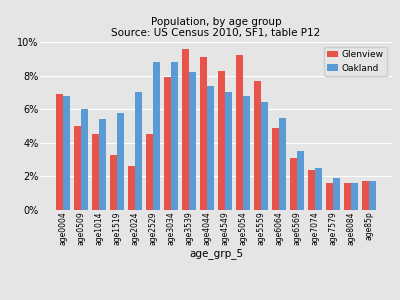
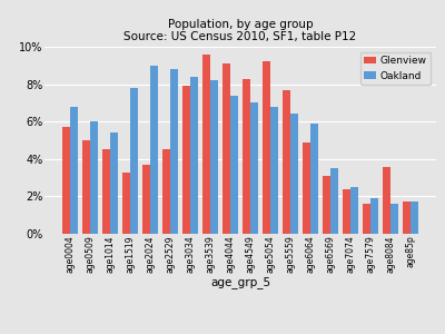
Glenview/age0004: 6.9% -> 5.7%
Oakland/age1519: 5.8% -> 7.8%
Glenview/age2024: 2.6% -> 3.7%
Oakland/age2024: 7.0% -> 9.0%
Oakland/age3034: 8.8% -> 8.4%
Oakland/age6064: 5.5% -> 5.9%
Glenview/age8084: 1.6% -> 3.6%
